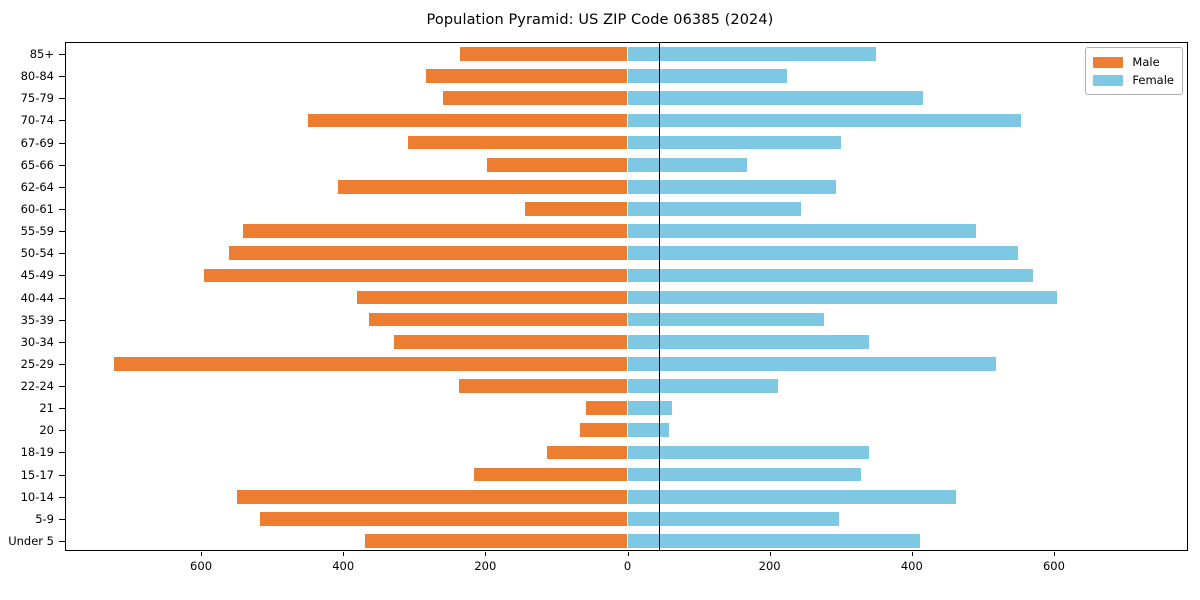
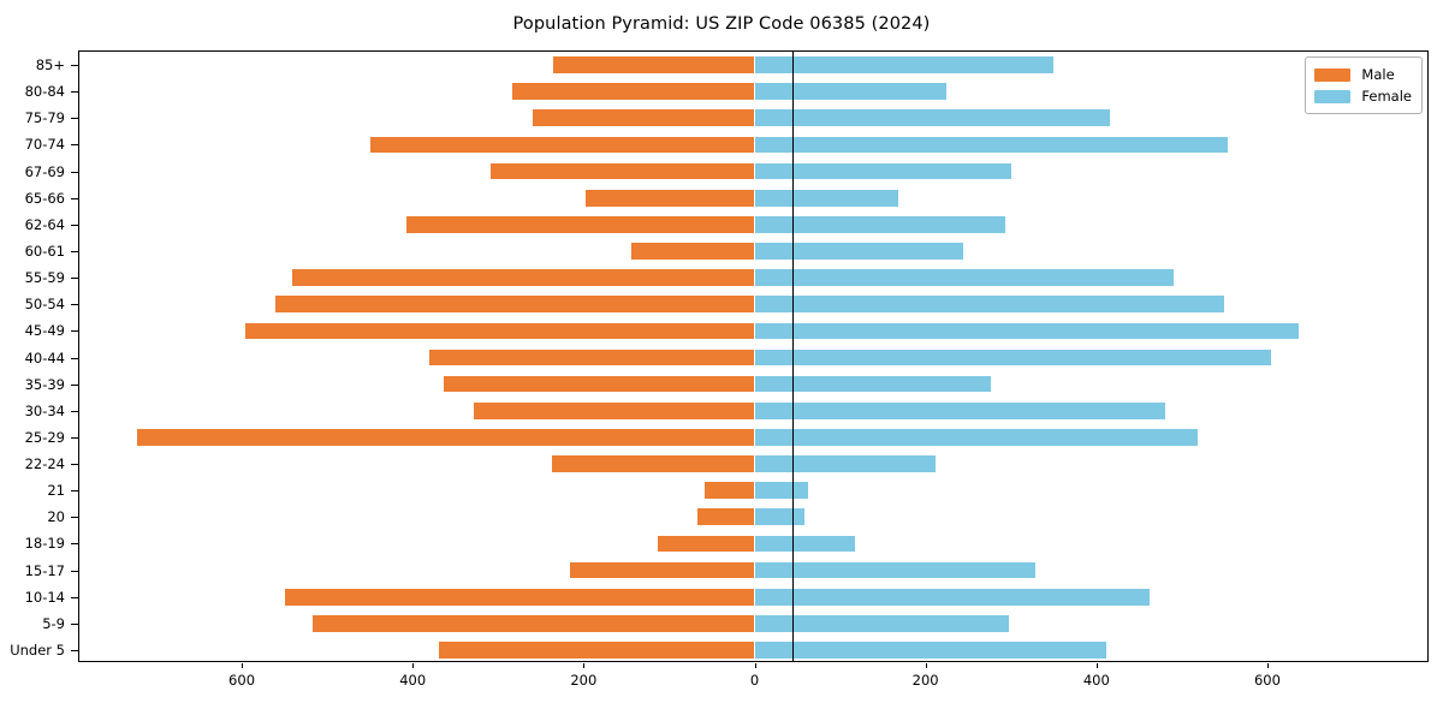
Female/45-49: 570 -> 640
Female/30-34: 340 -> 480
Female/18-19: 340 -> 120
